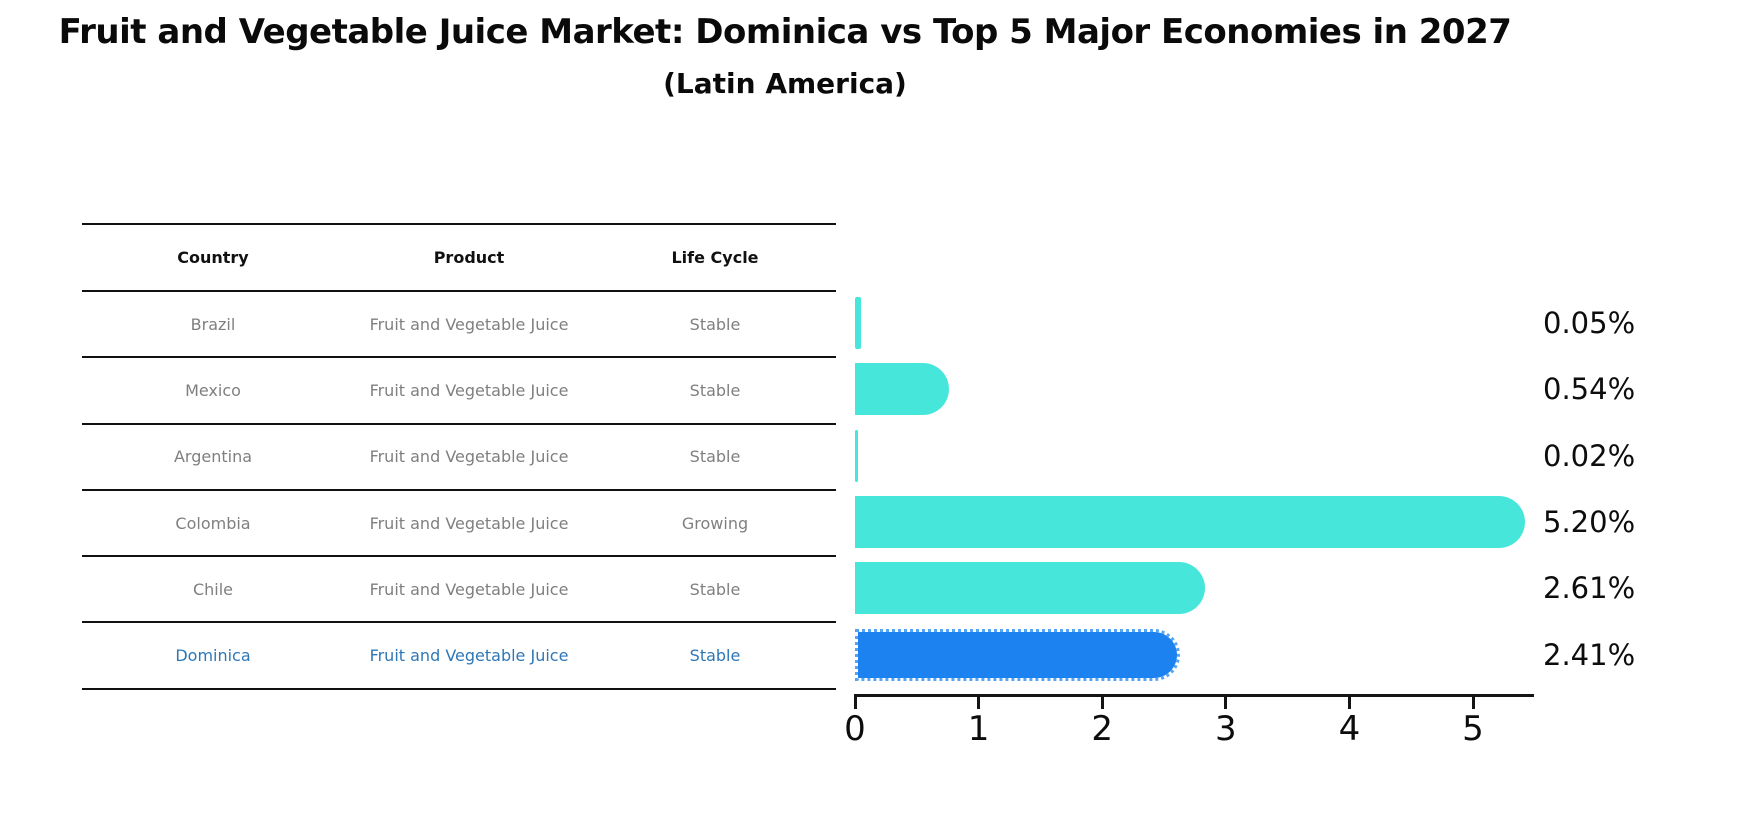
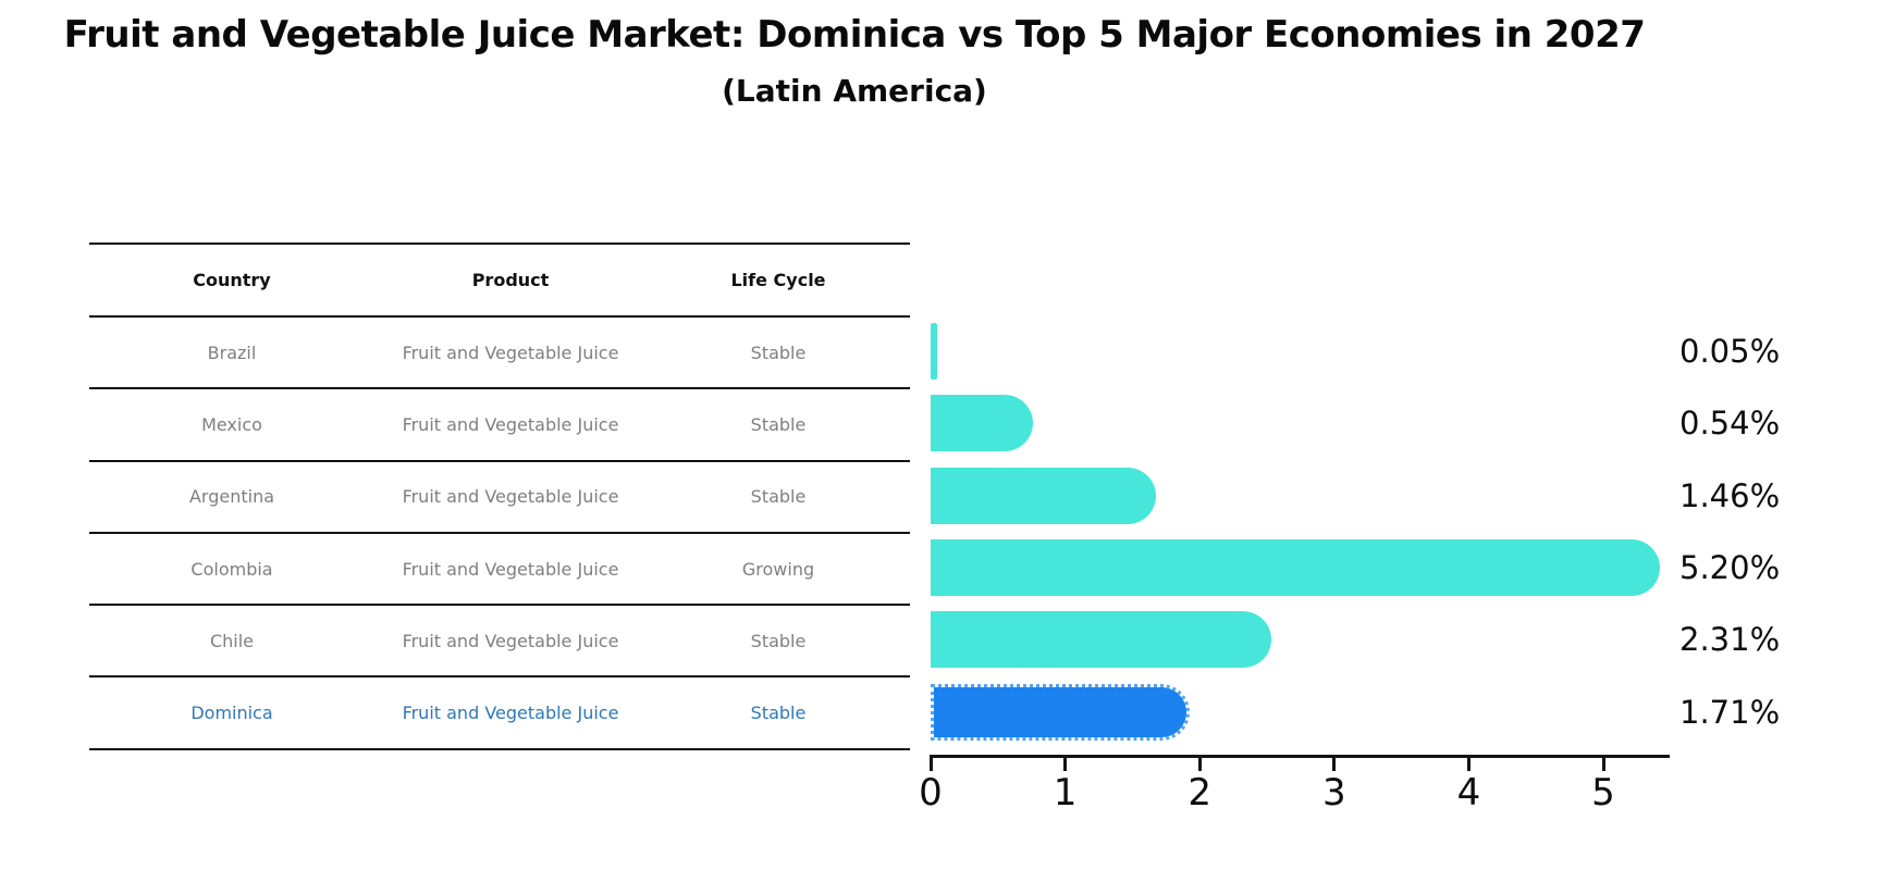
Argentina: 0.02% -> 1.46%
Chile: 2.61% -> 2.31%
Dominica: 2.41% -> 1.71%
